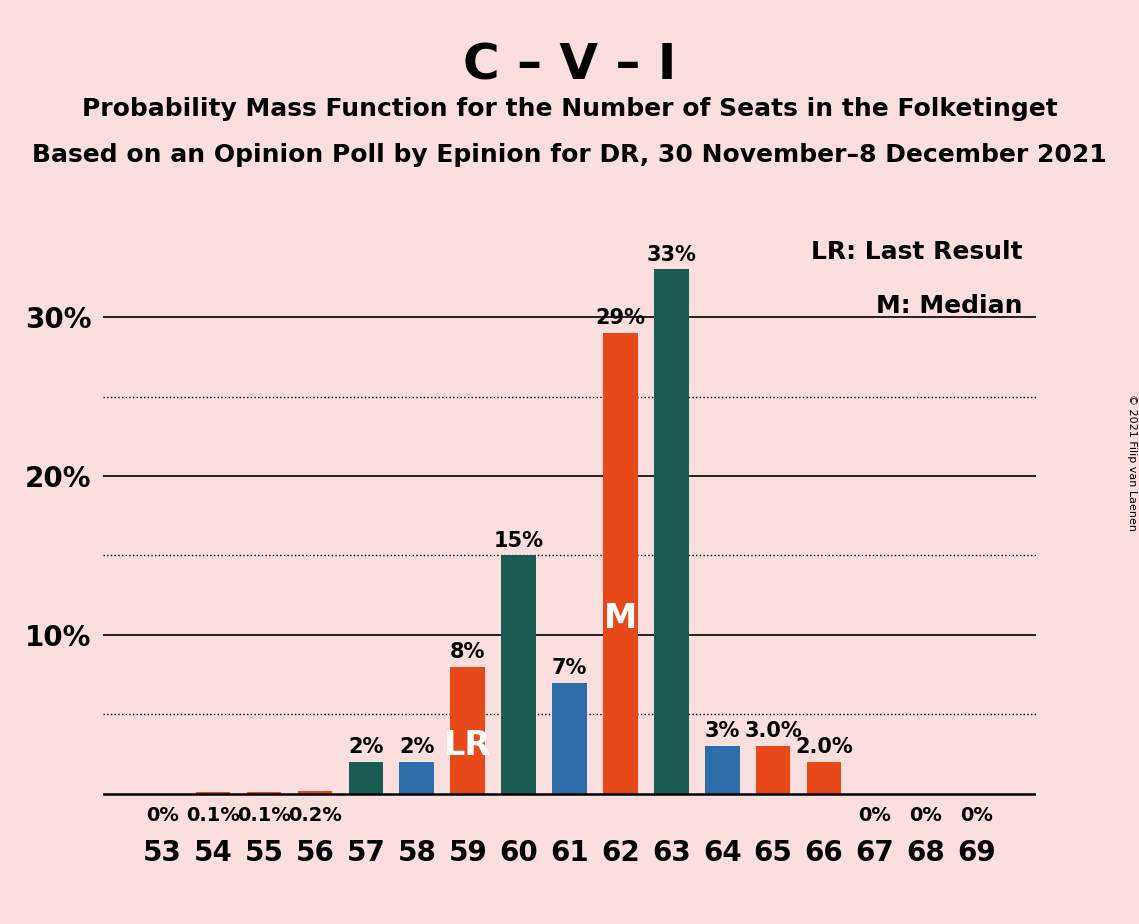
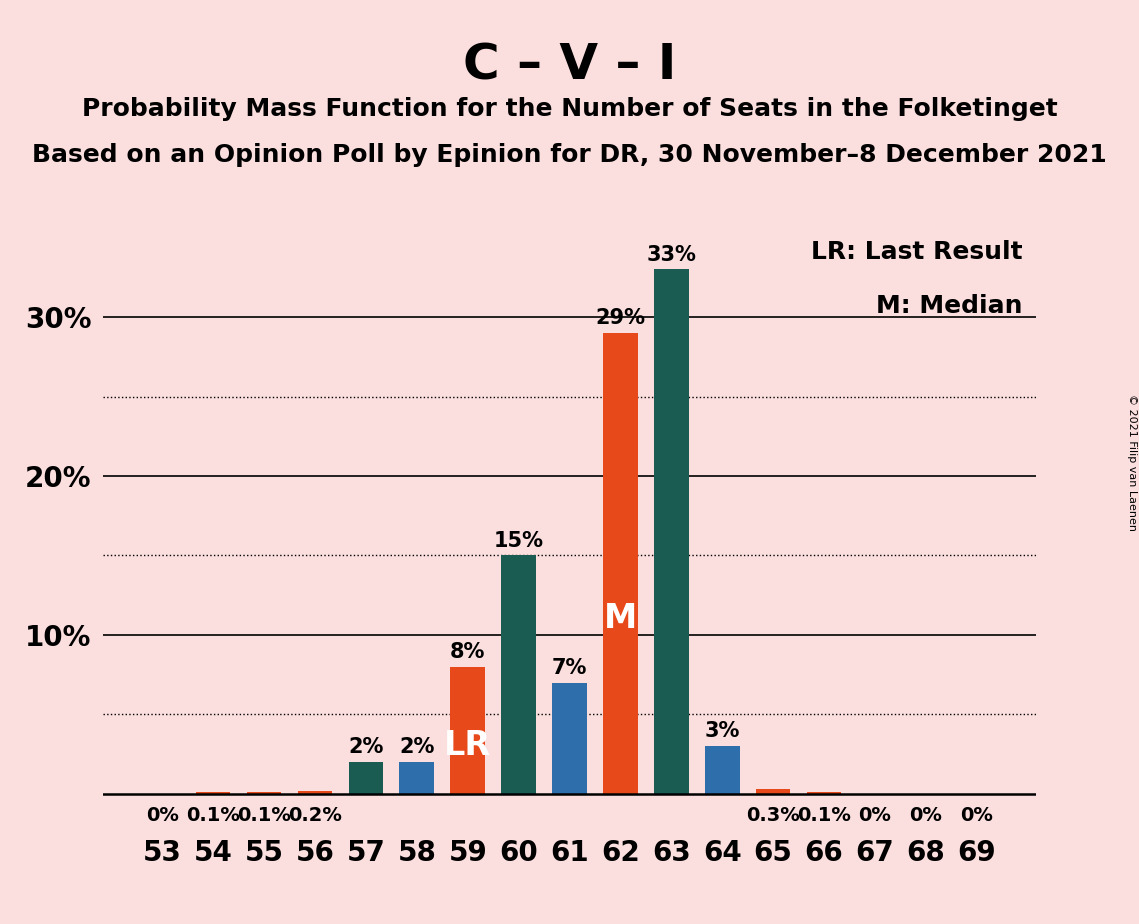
65: 3.0% -> 0.3%
66: 2.0% -> 0.1%
